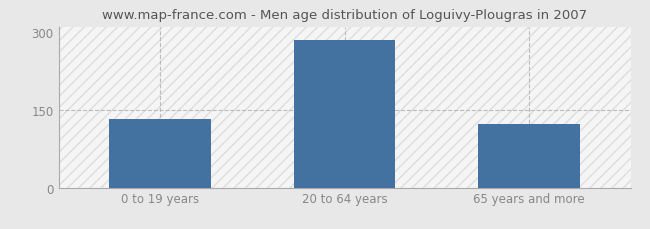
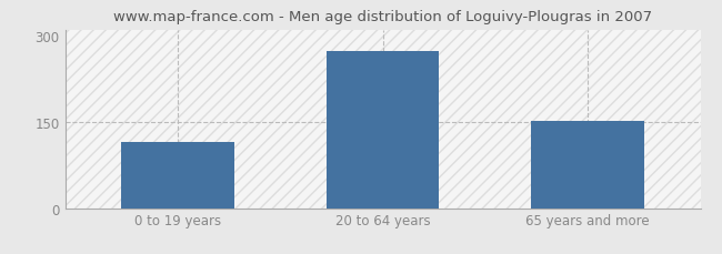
0 to 19 years: 133 -> 114
20 to 64 years: 284 -> 272
65 years and more: 122 -> 152
